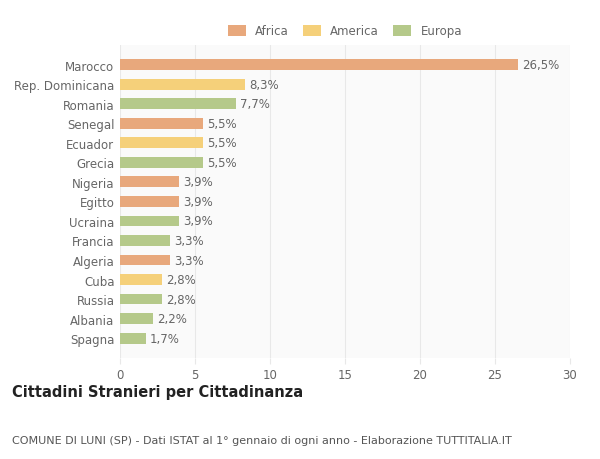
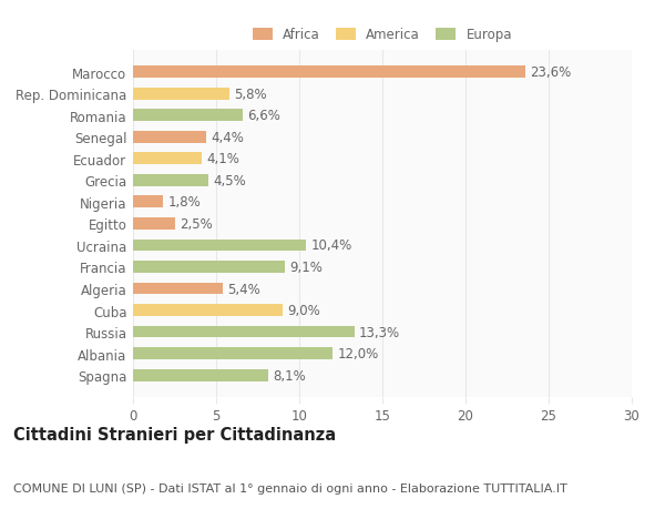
Marocco: 26,5% -> 23,6%
Rep. Dominicana: 8,3% -> 5,8%
Romania: 7,7% -> 6,6%
Senegal: 5,5% -> 4,4%
Ecuador: 5,5% -> 4,1%
Grecia: 5,5% -> 4,5%
Nigeria: 3,9% -> 1,8%
Egitto: 3,9% -> 2,5%
Ucraina: 3,9% -> 10,4%
Francia: 3,3% -> 9,1%
Algeria: 3,3% -> 5,4%
Cuba: 2,8% -> 9,0%
Russia: 2,8% -> 13,3%
Albania: 2,2% -> 12,0%
Spagna: 1,7% -> 8,1%
